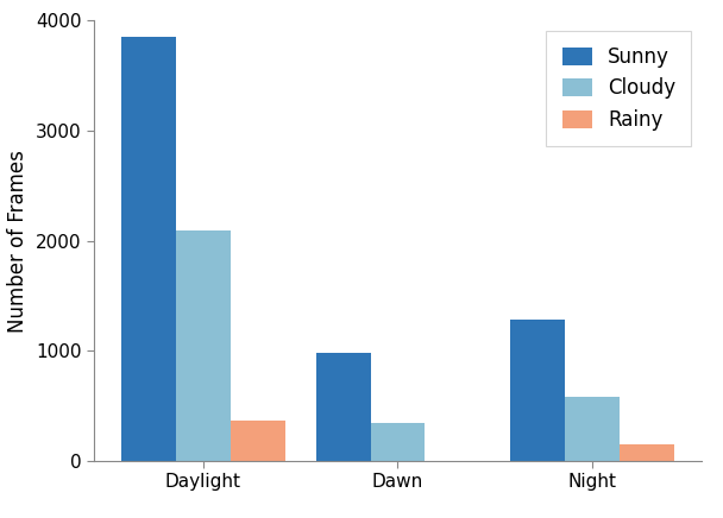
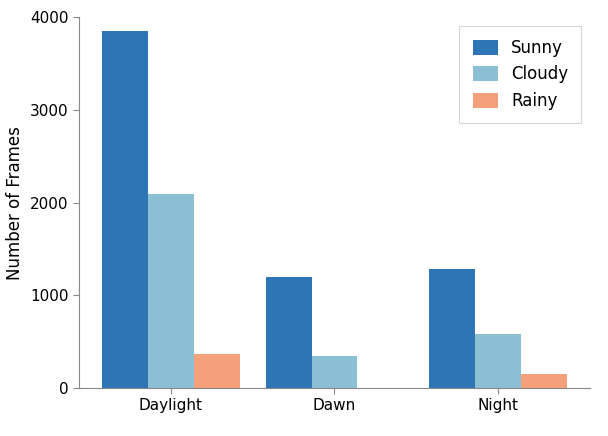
Sunny/Dawn: 980 -> 1200
